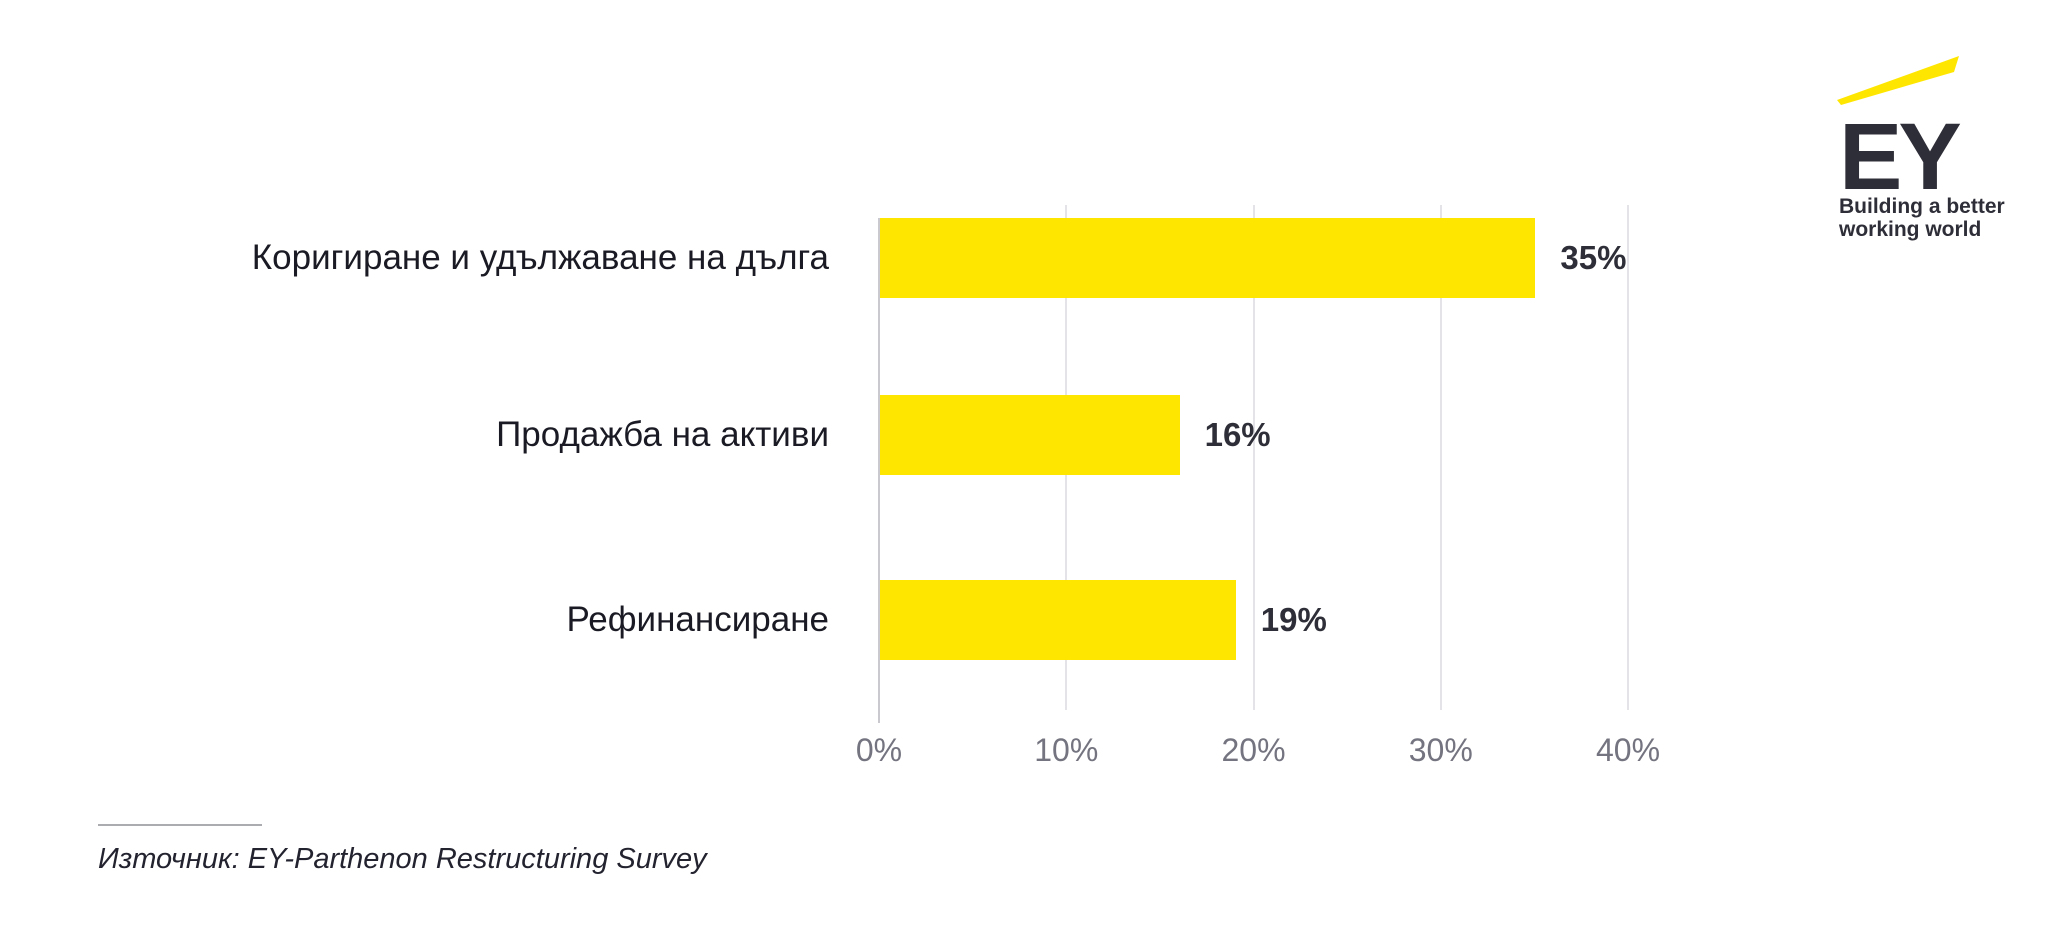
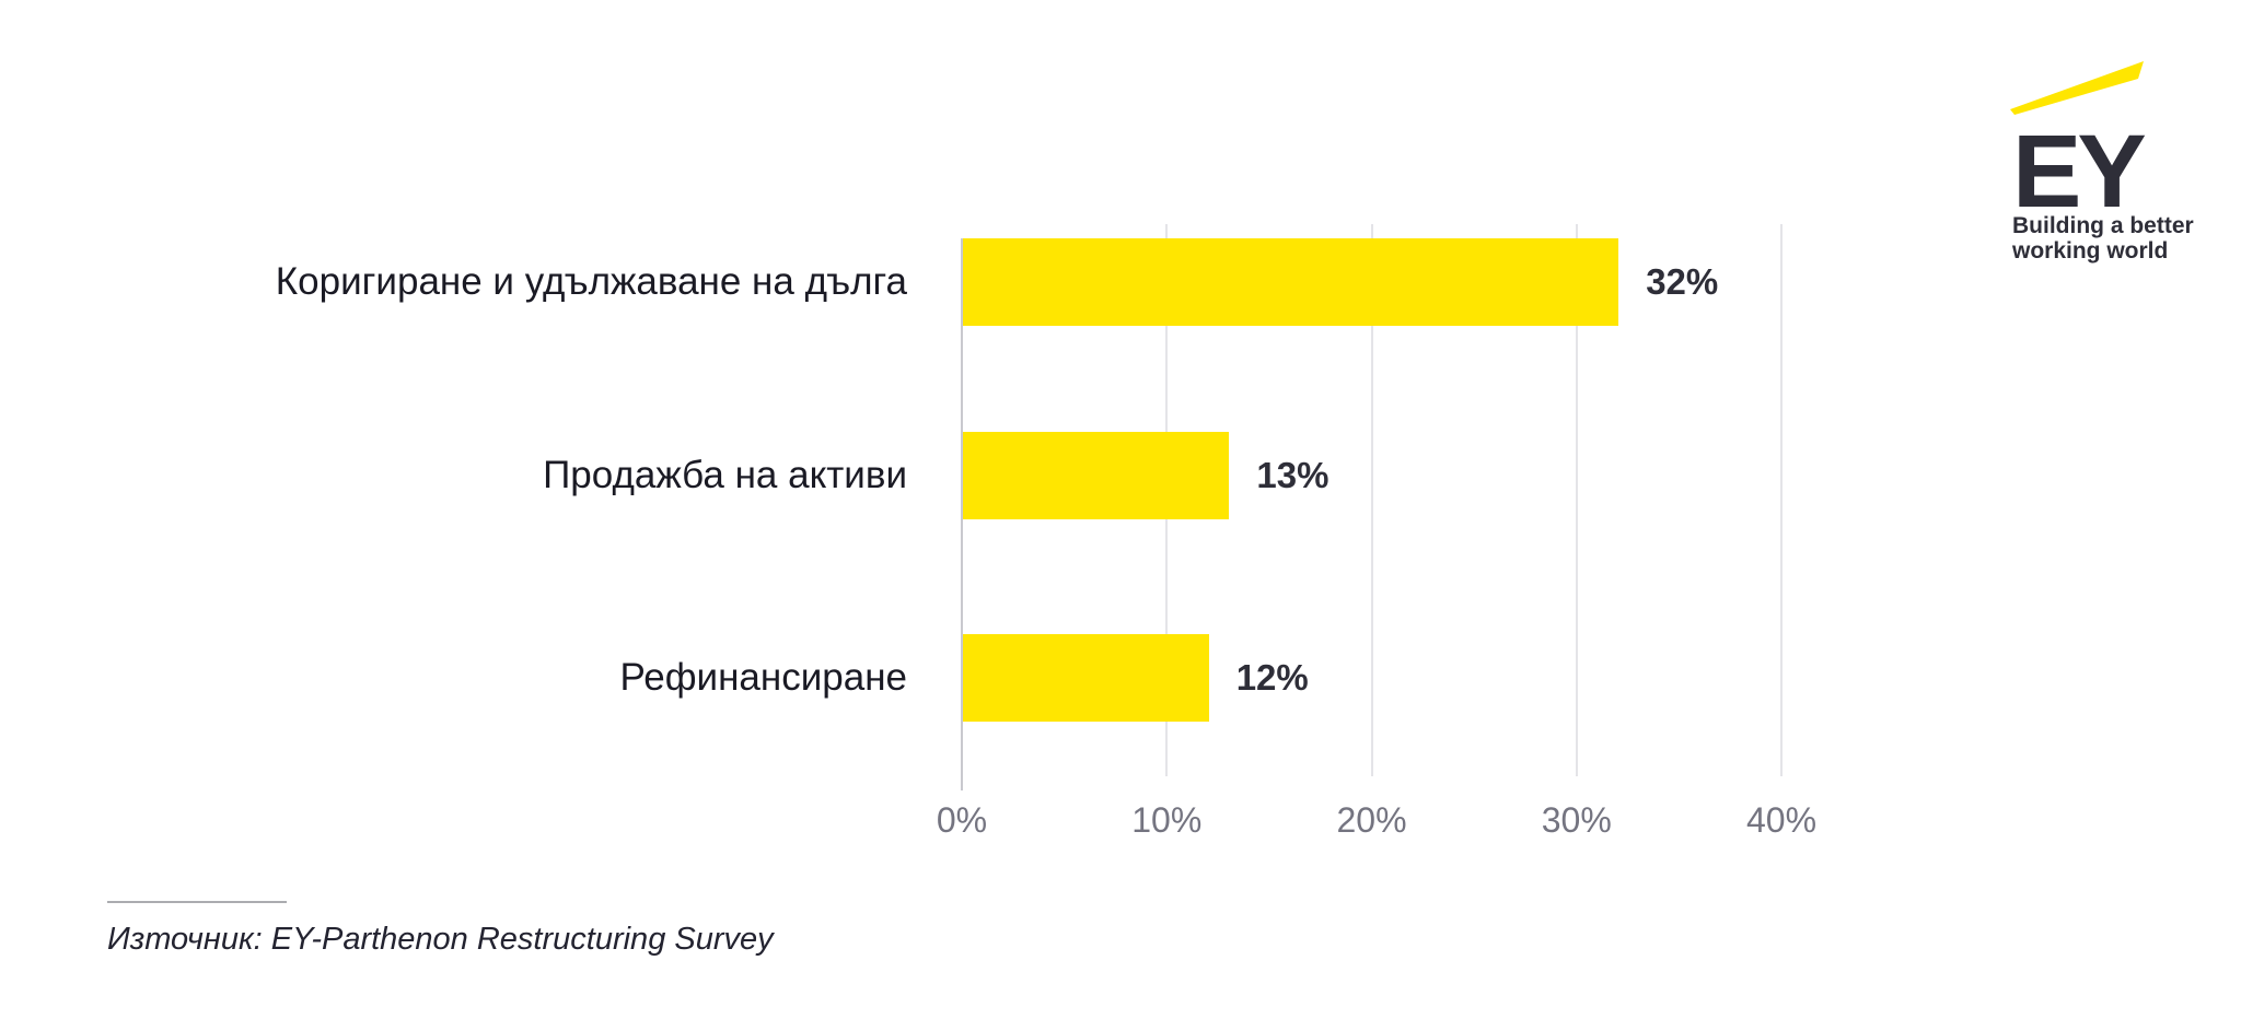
Коригиране и удължаване на дълга: 35% -> 32%
Продажба на активи: 16% -> 13%
Рефинансиране: 19% -> 12%
